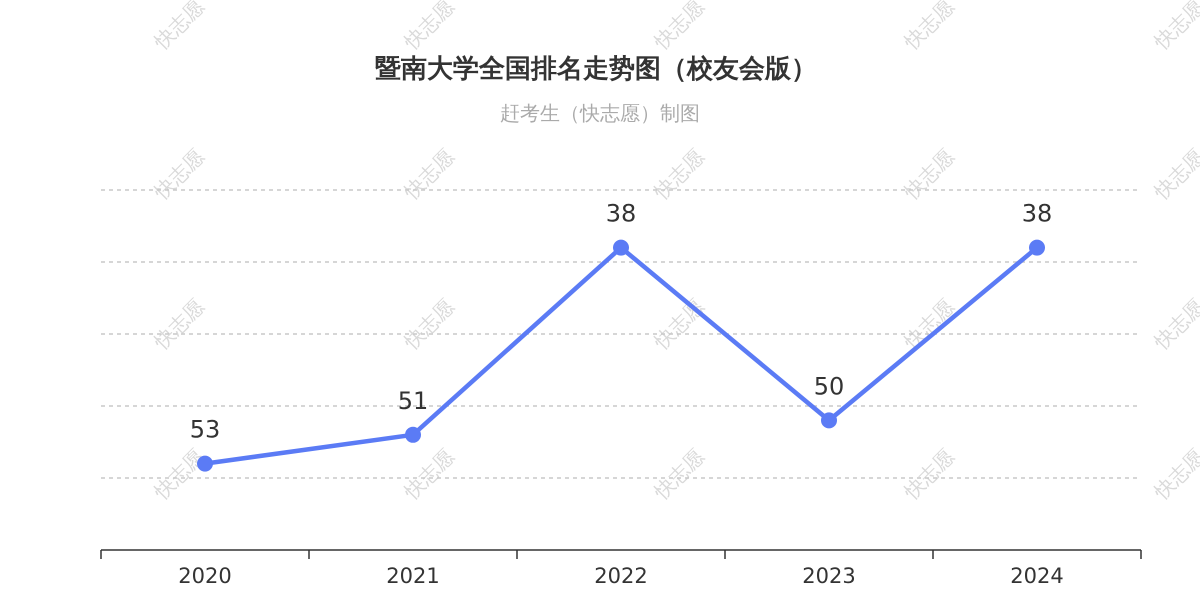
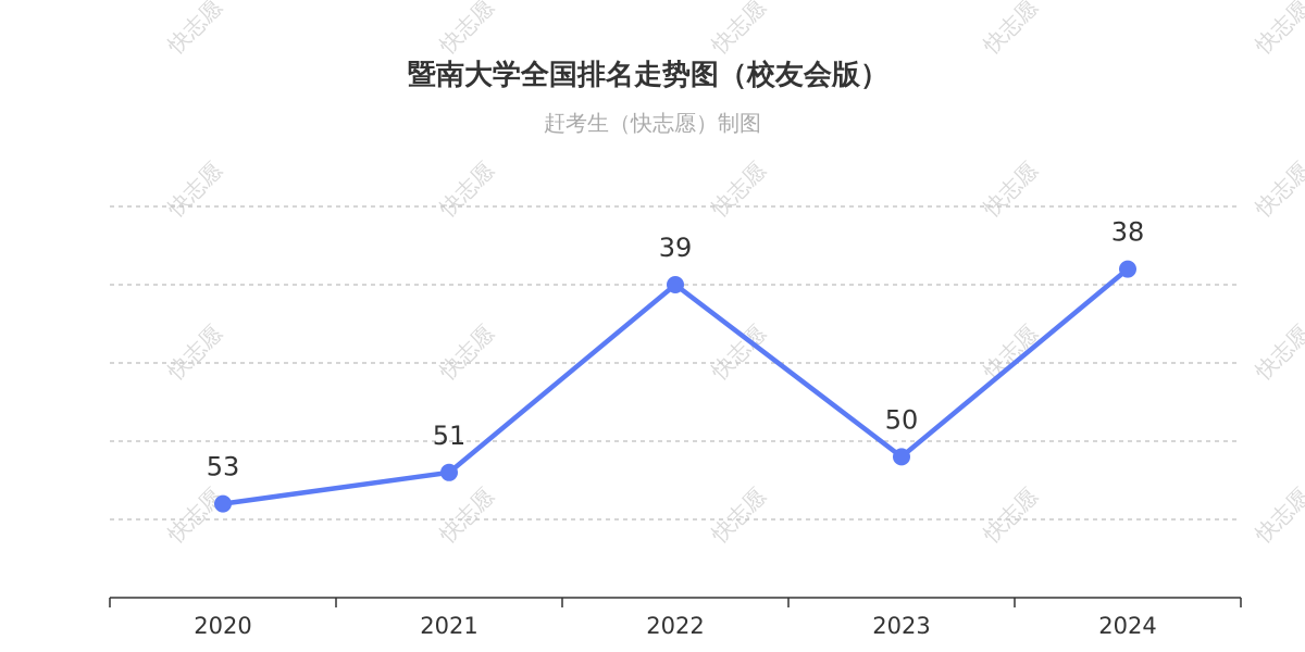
2022: 38 -> 39
